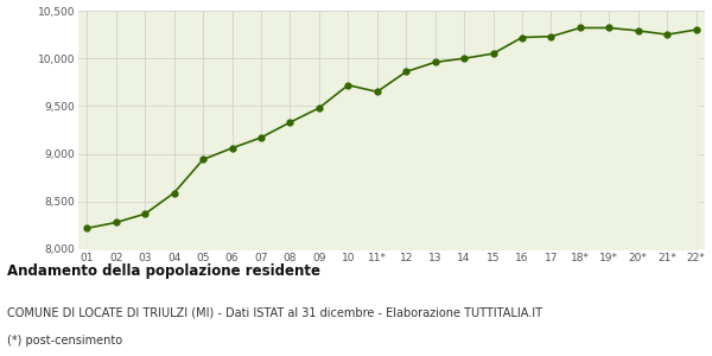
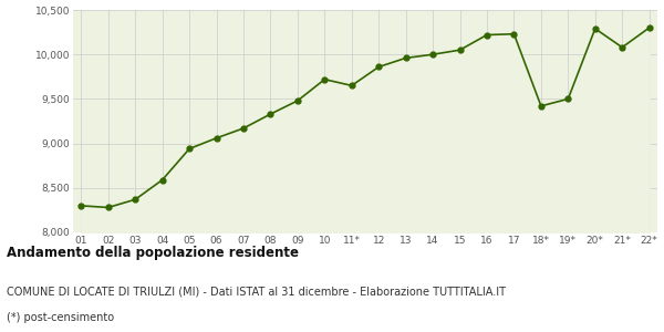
01: 8,220 -> 8,300
18*: 10,320 -> 9,420
19*: 10,320 -> 9,500
21*: 10,250 -> 10,080
